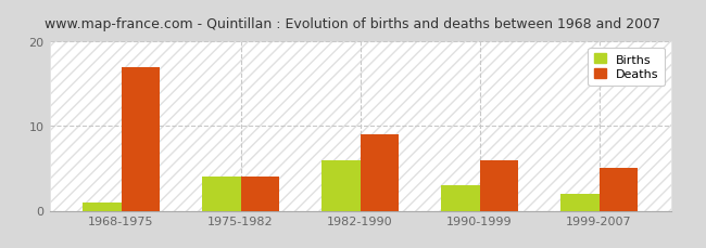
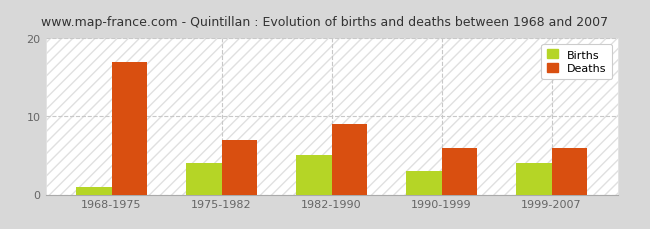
Deaths/1975-1982: 4 -> 7
Births/1982-1990: 6 -> 5
Births/1999-2007: 2 -> 4
Deaths/1999-2007: 5 -> 6
